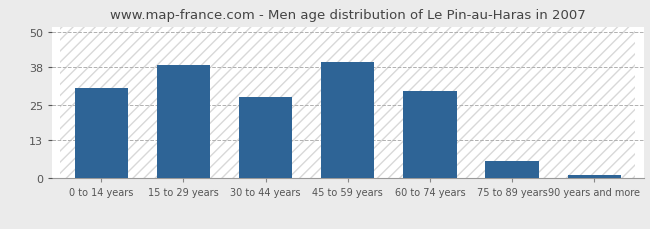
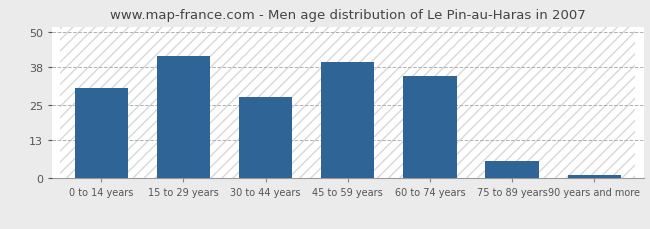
15 to 29 years: 39 -> 42
60 to 74 years: 30 -> 35
